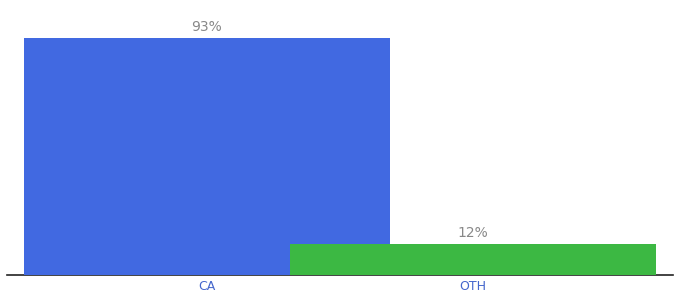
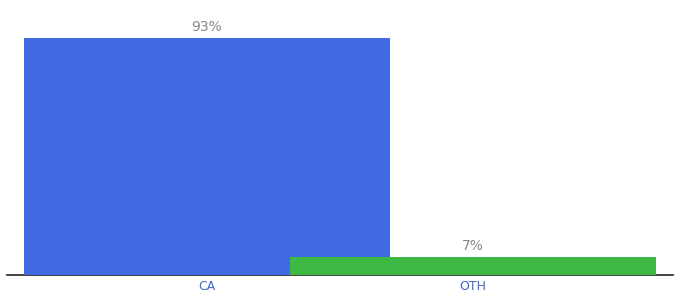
OTH: 12% -> 7%
